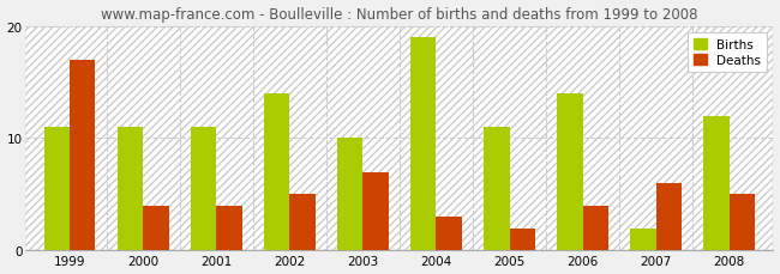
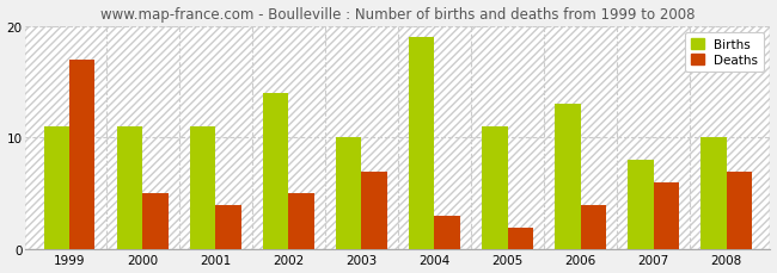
Deaths/2000: 4 -> 5
Births/2006: 14 -> 13
Births/2007: 2 -> 8
Births/2008: 12 -> 10
Deaths/2008: 5 -> 7
